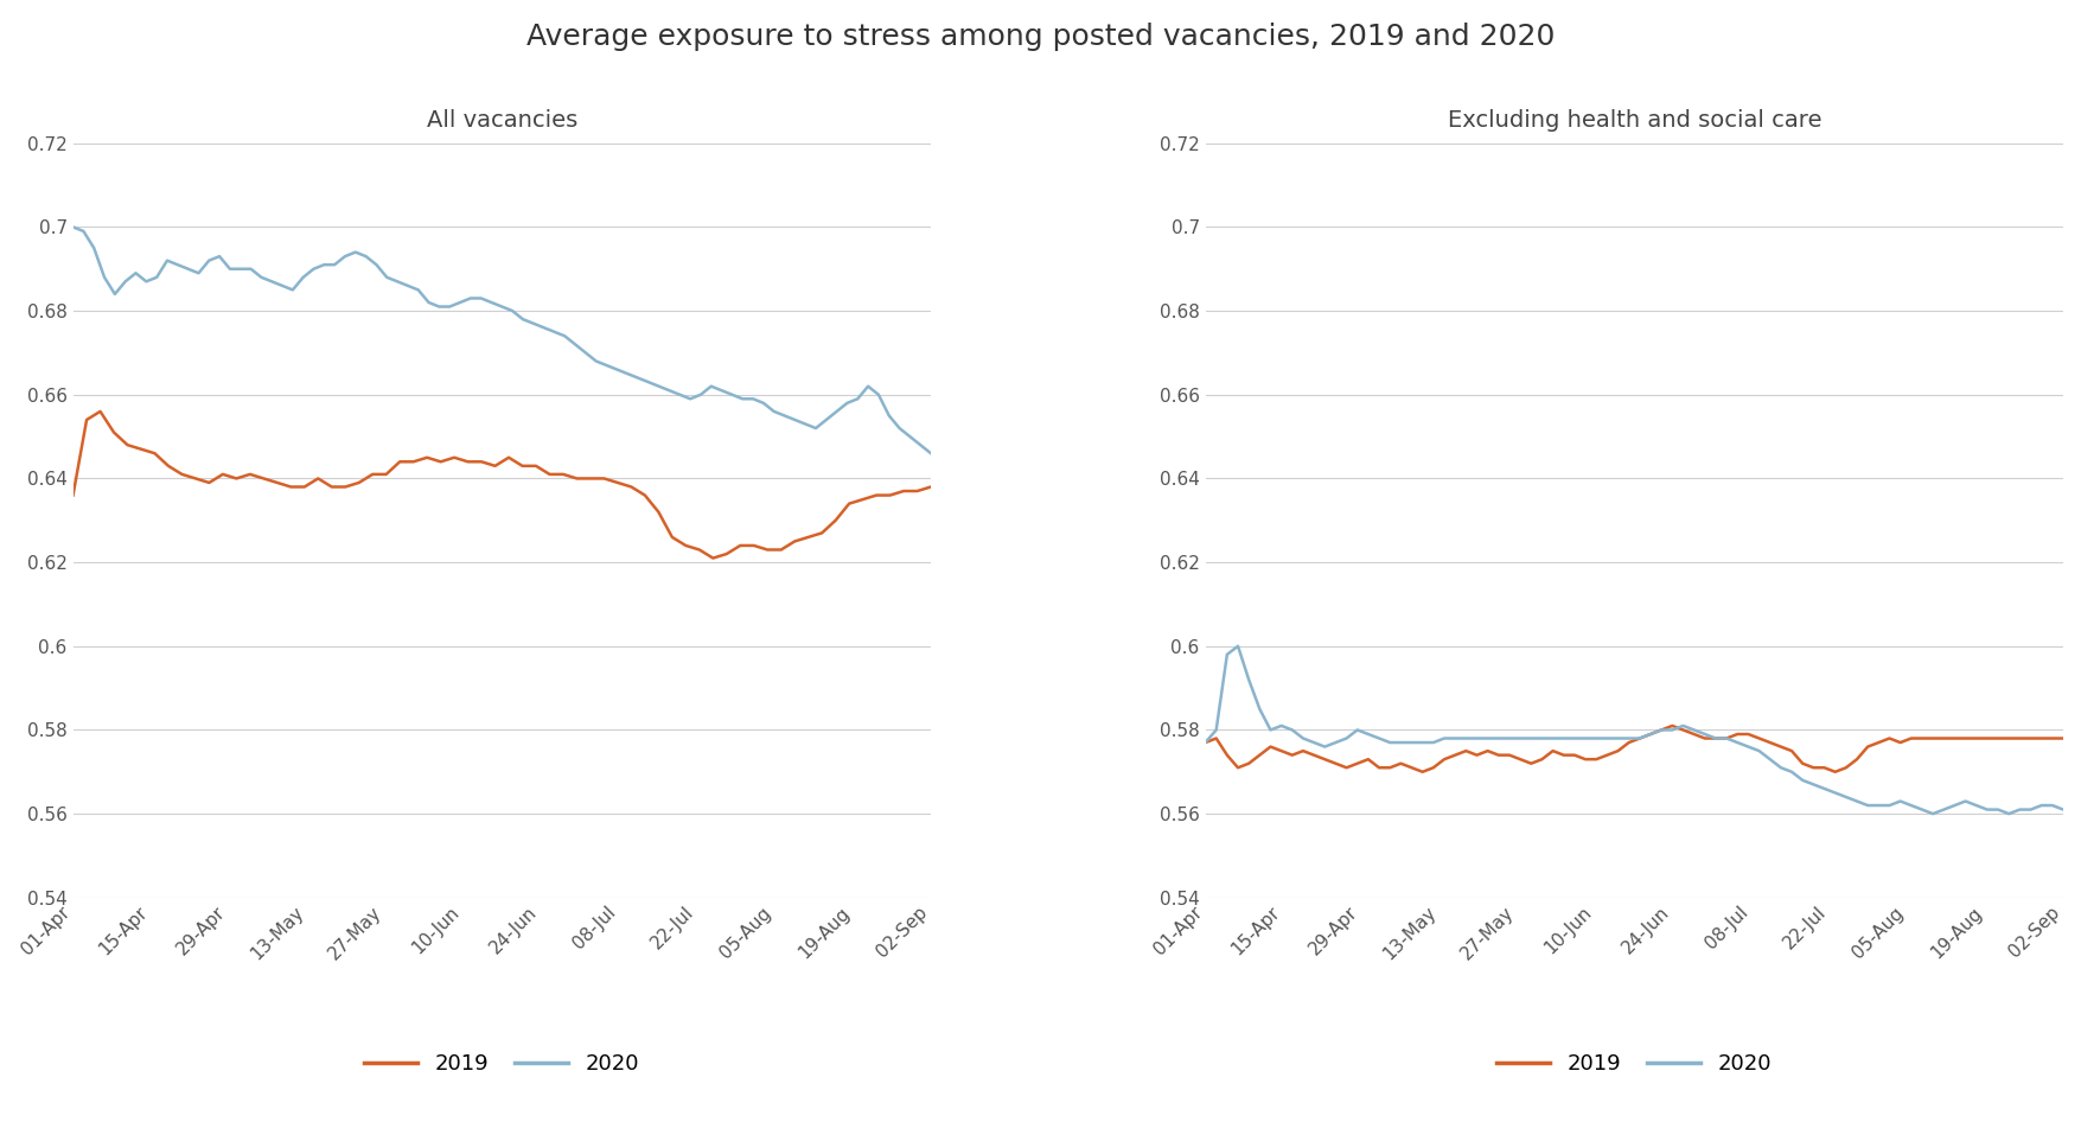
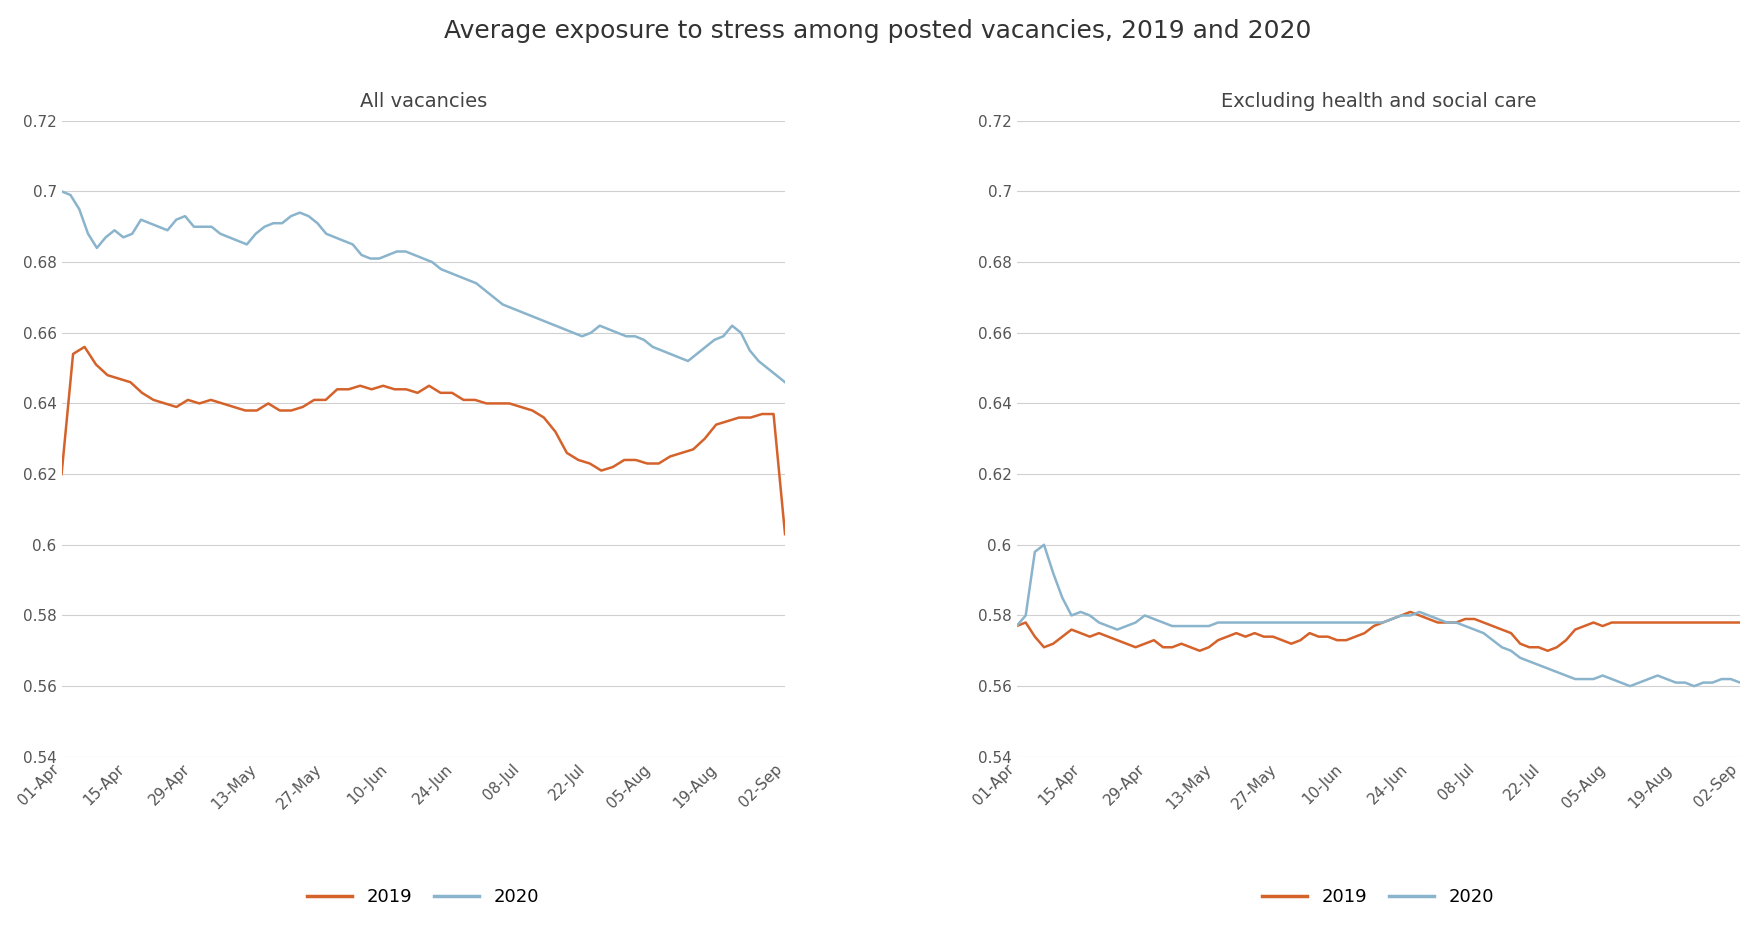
All vacancies/2019/01-Apr: 0.636 -> 0.620
All vacancies/2019/02-Sep: 0.638 -> 0.603
